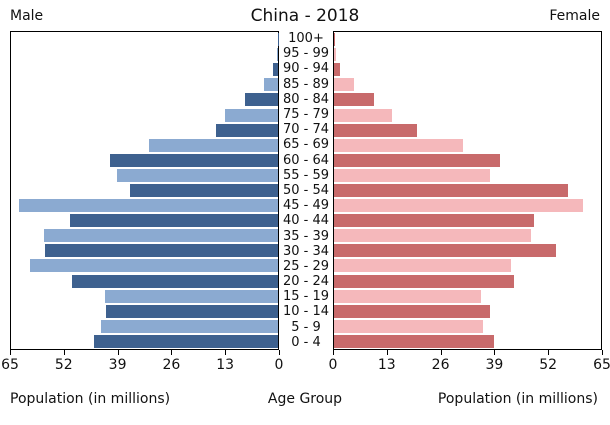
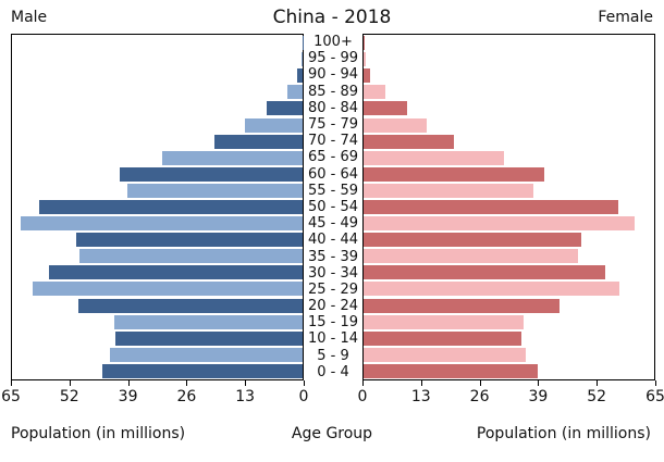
Male/70 - 74: 15 -> 20
Male/50 - 54: 36 -> 59
Male/35 - 39: 57 -> 50
Female/25 - 29: 43 -> 57
Female/10 - 14: 38 -> 35
